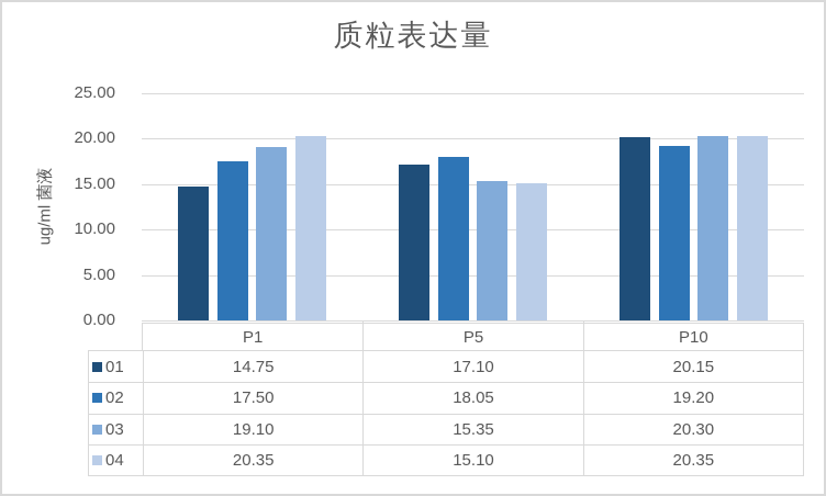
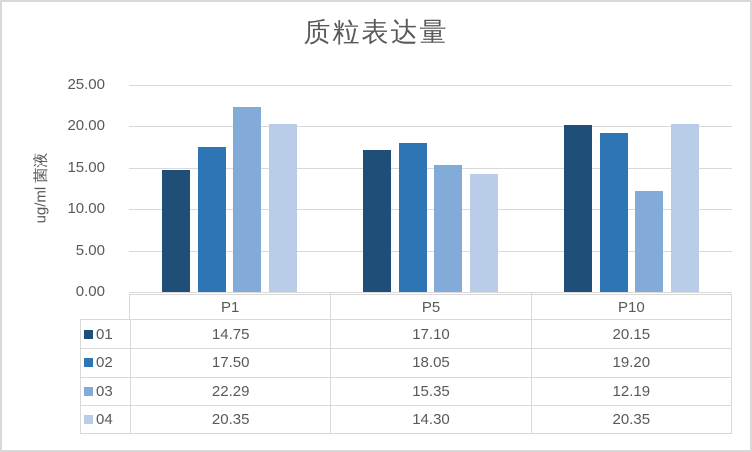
03/P1: 19.10 -> 22.29
04/P5: 15.10 -> 14.30
03/P10: 20.30 -> 12.19
